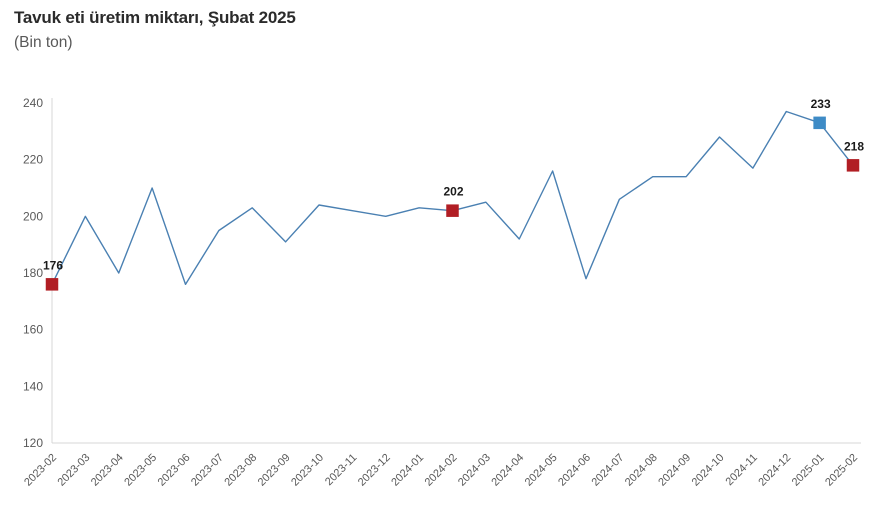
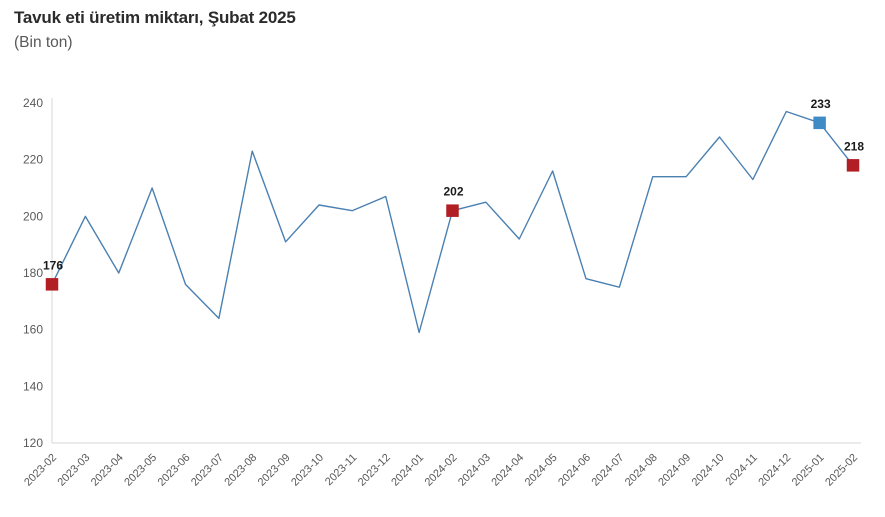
2023-07: 195 -> 164
2023-08: 203 -> 223
2023-12: 200 -> 207
2024-01: 203 -> 159
2024-07: 206 -> 175
2024-11: 217 -> 213
